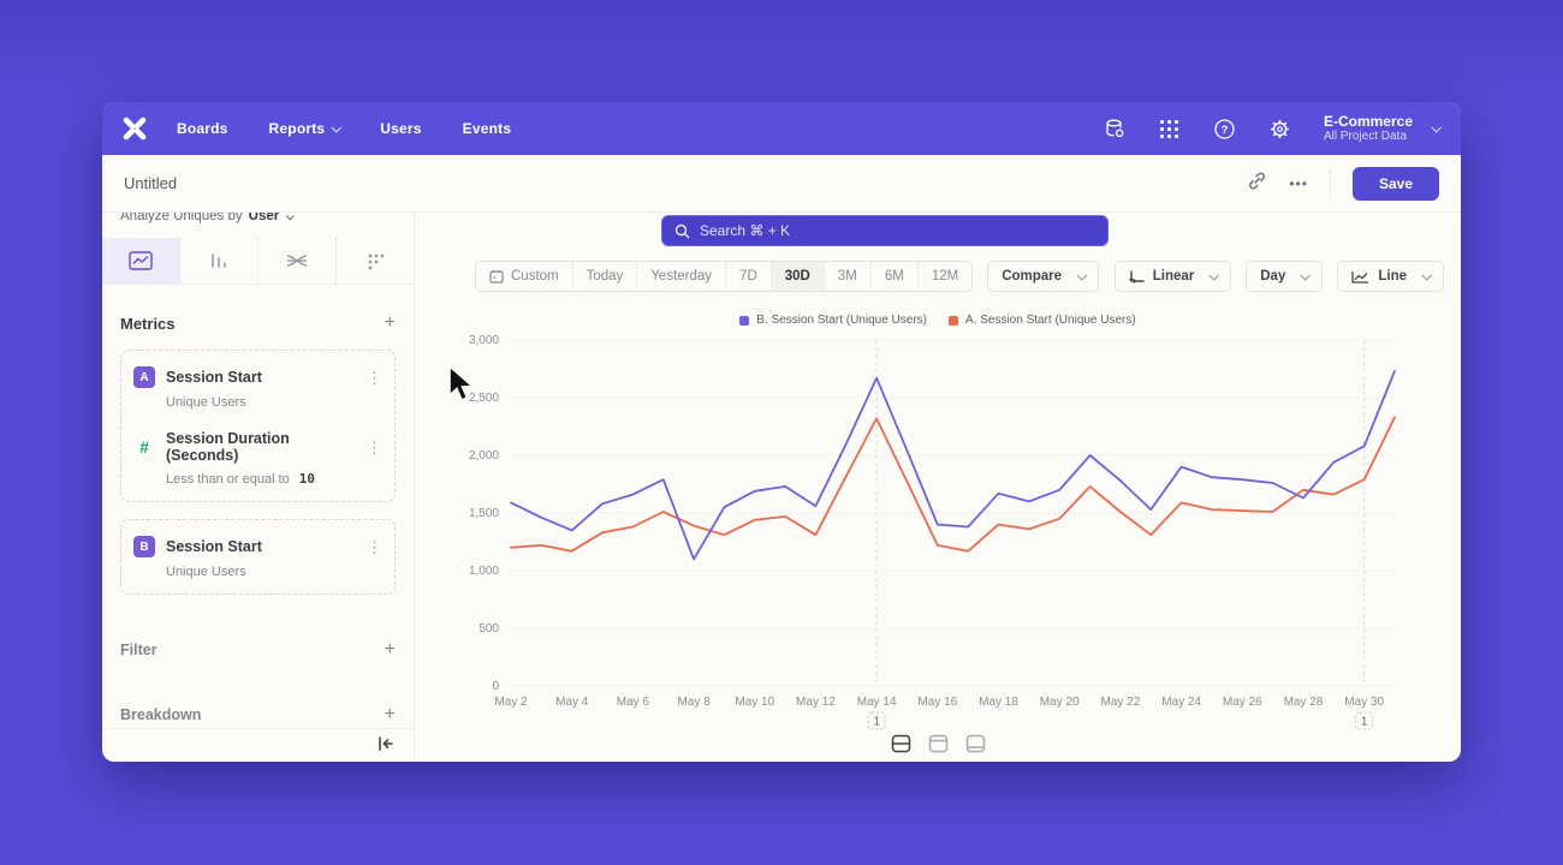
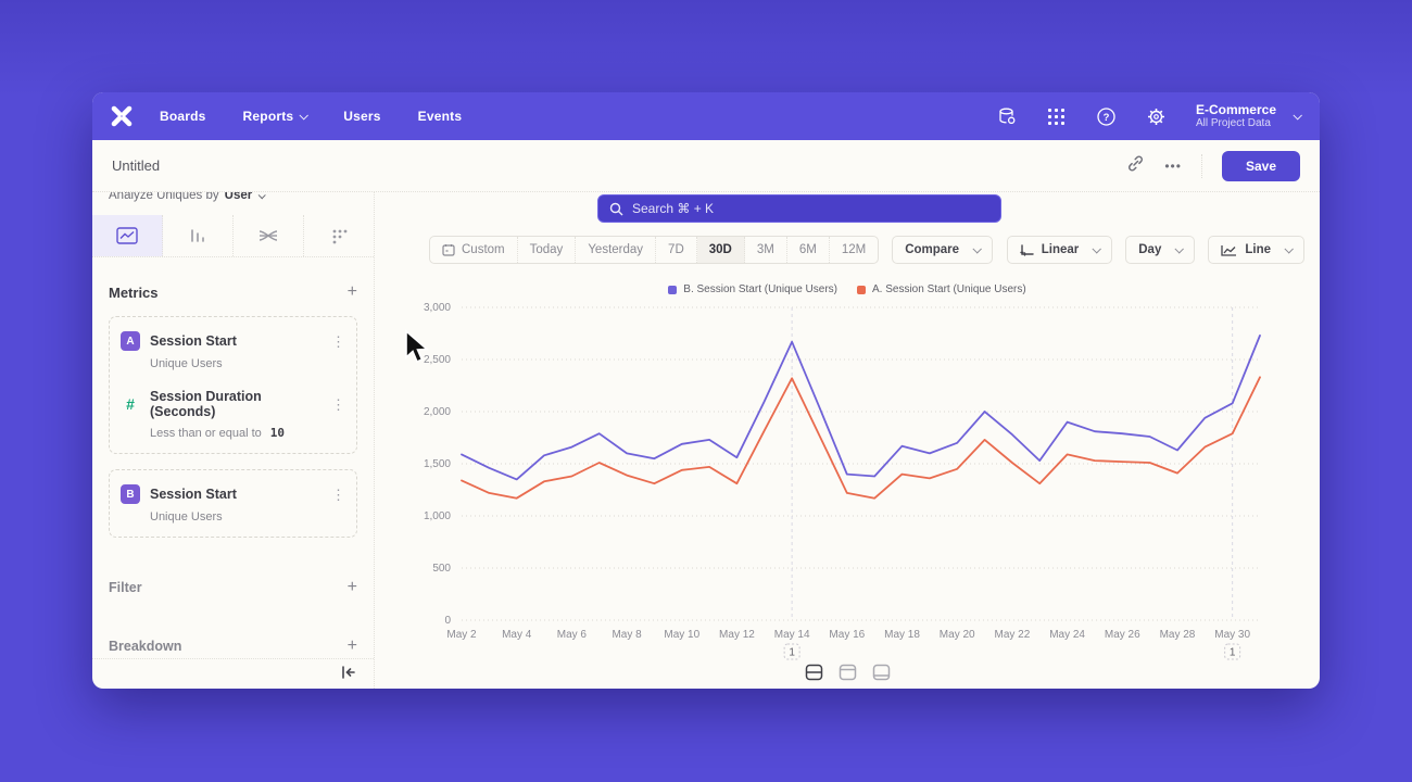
A. Session Start (Unique Users)/May 2: 1200 -> 1300
B. Session Start (Unique Users)/May 8: 1100 -> 1600
A. Session Start (Unique Users)/May 28: 1700 -> 1400
